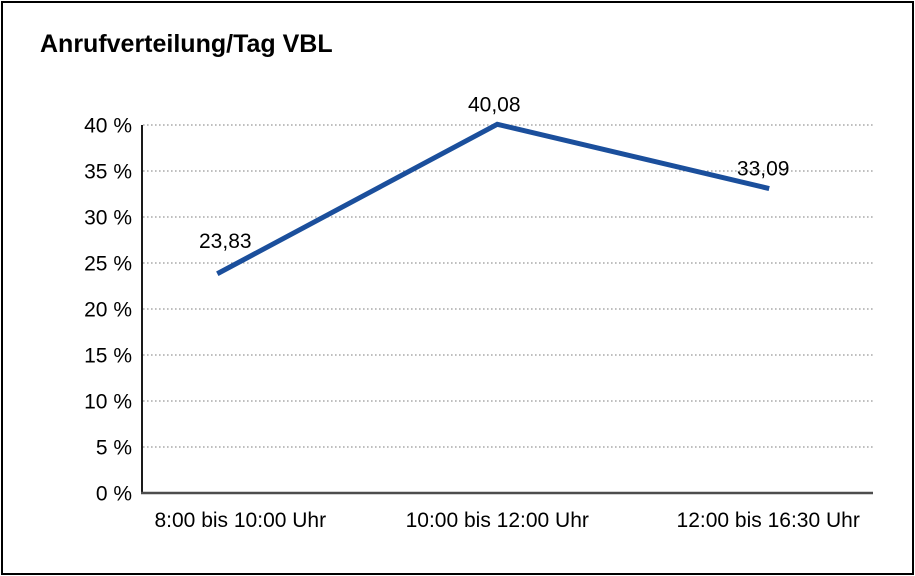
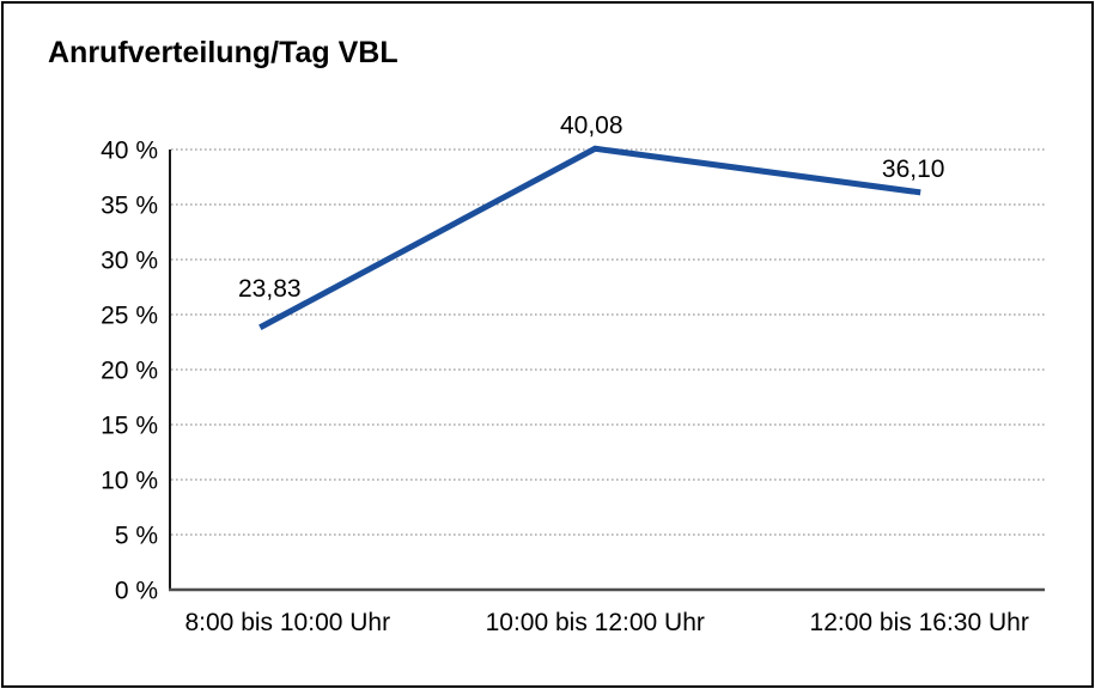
12:00 bis 16:30 Uhr: 33,09 -> 36,10
